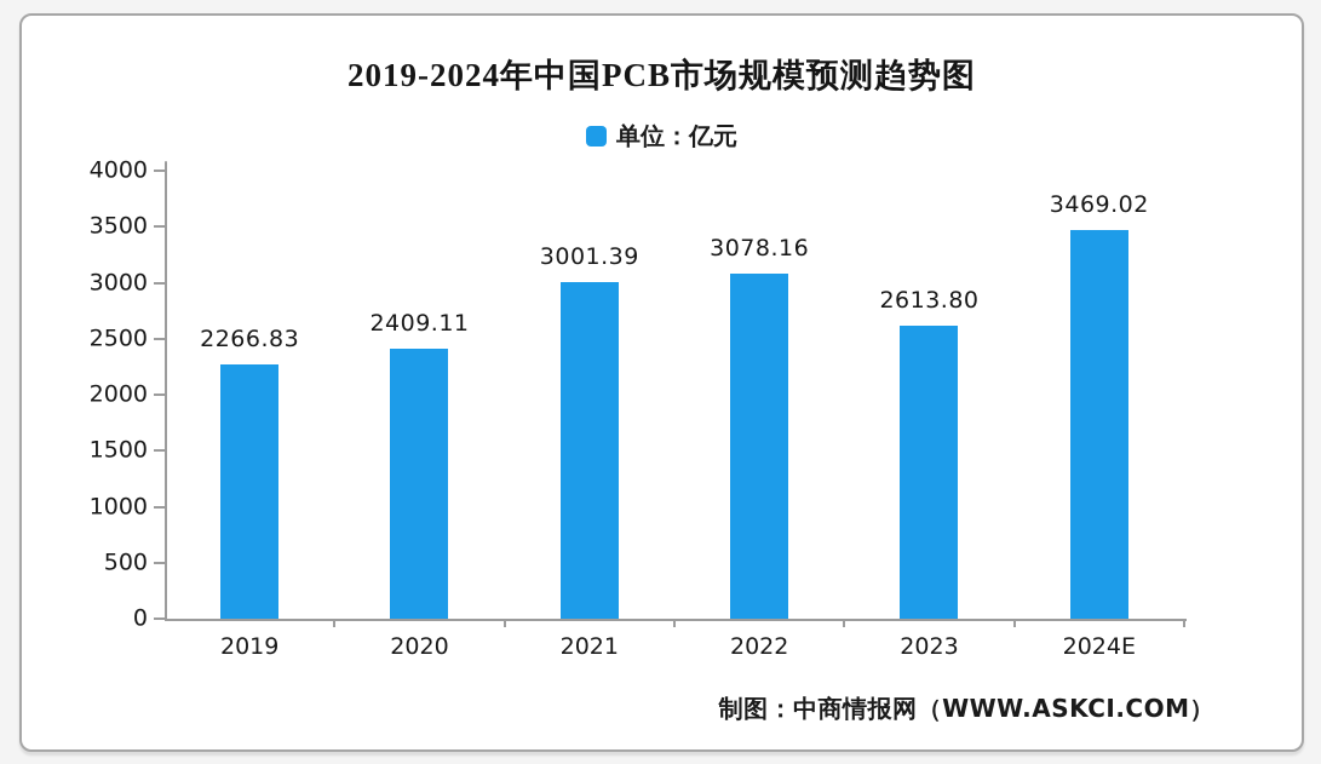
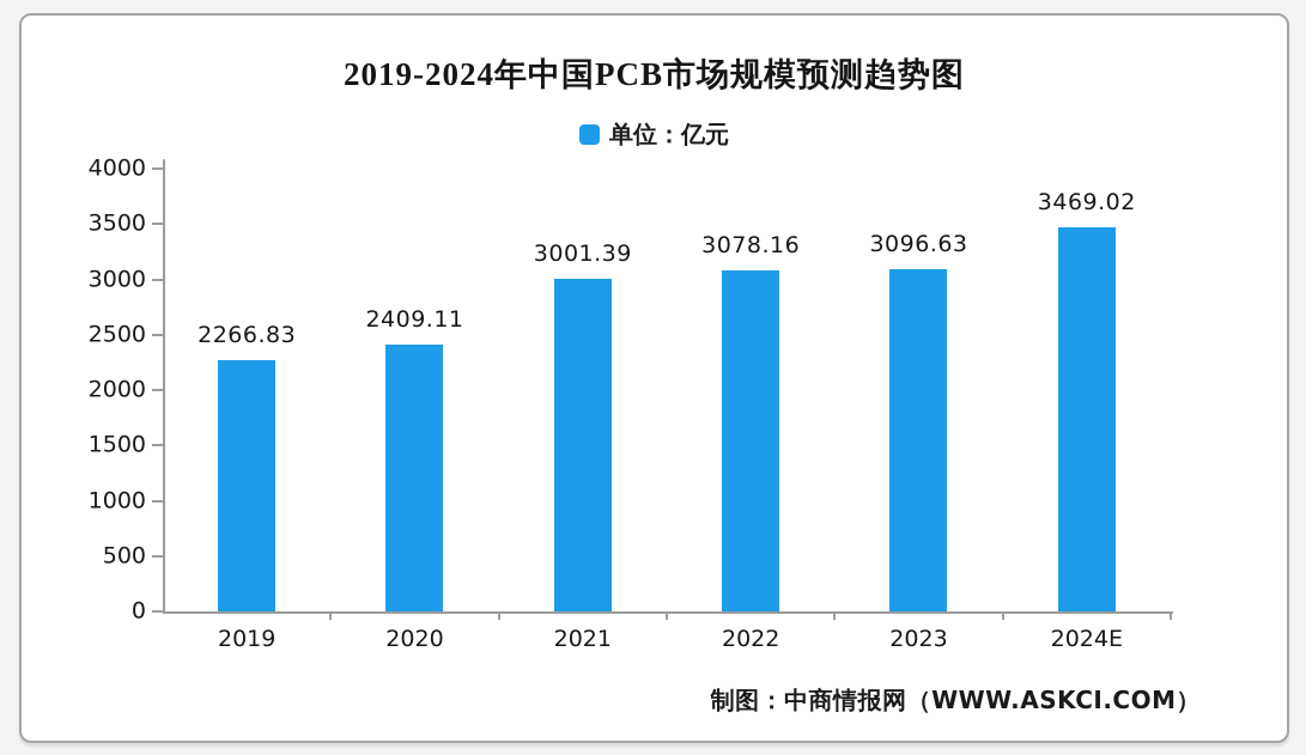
2023: 2613.80 -> 3096.63
